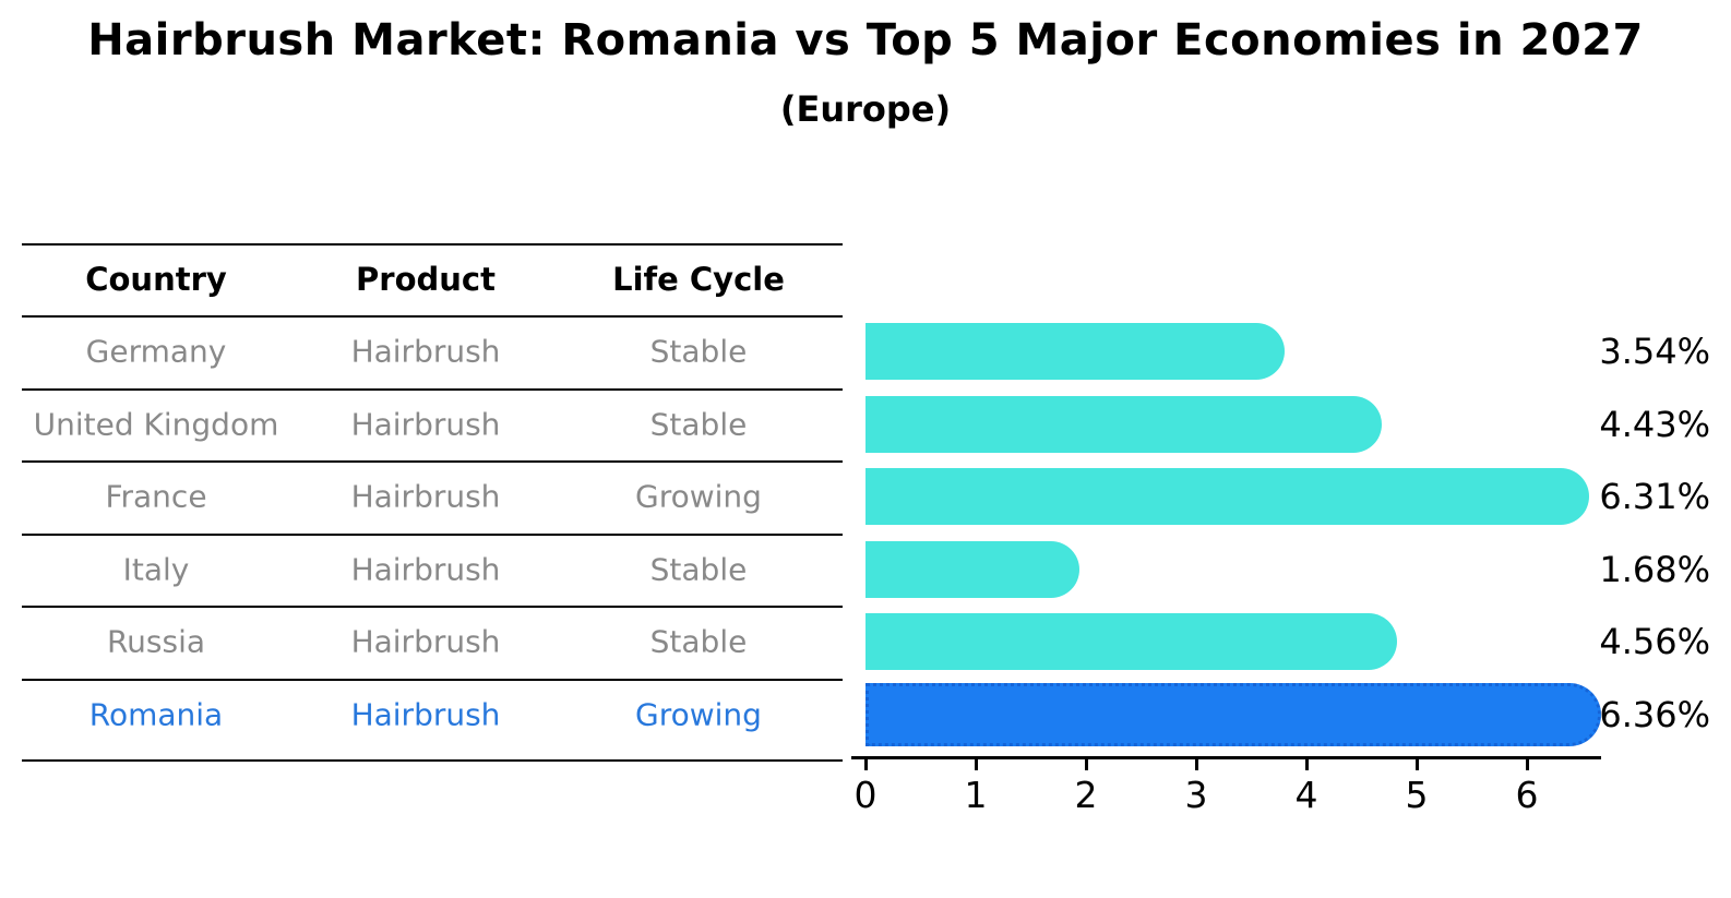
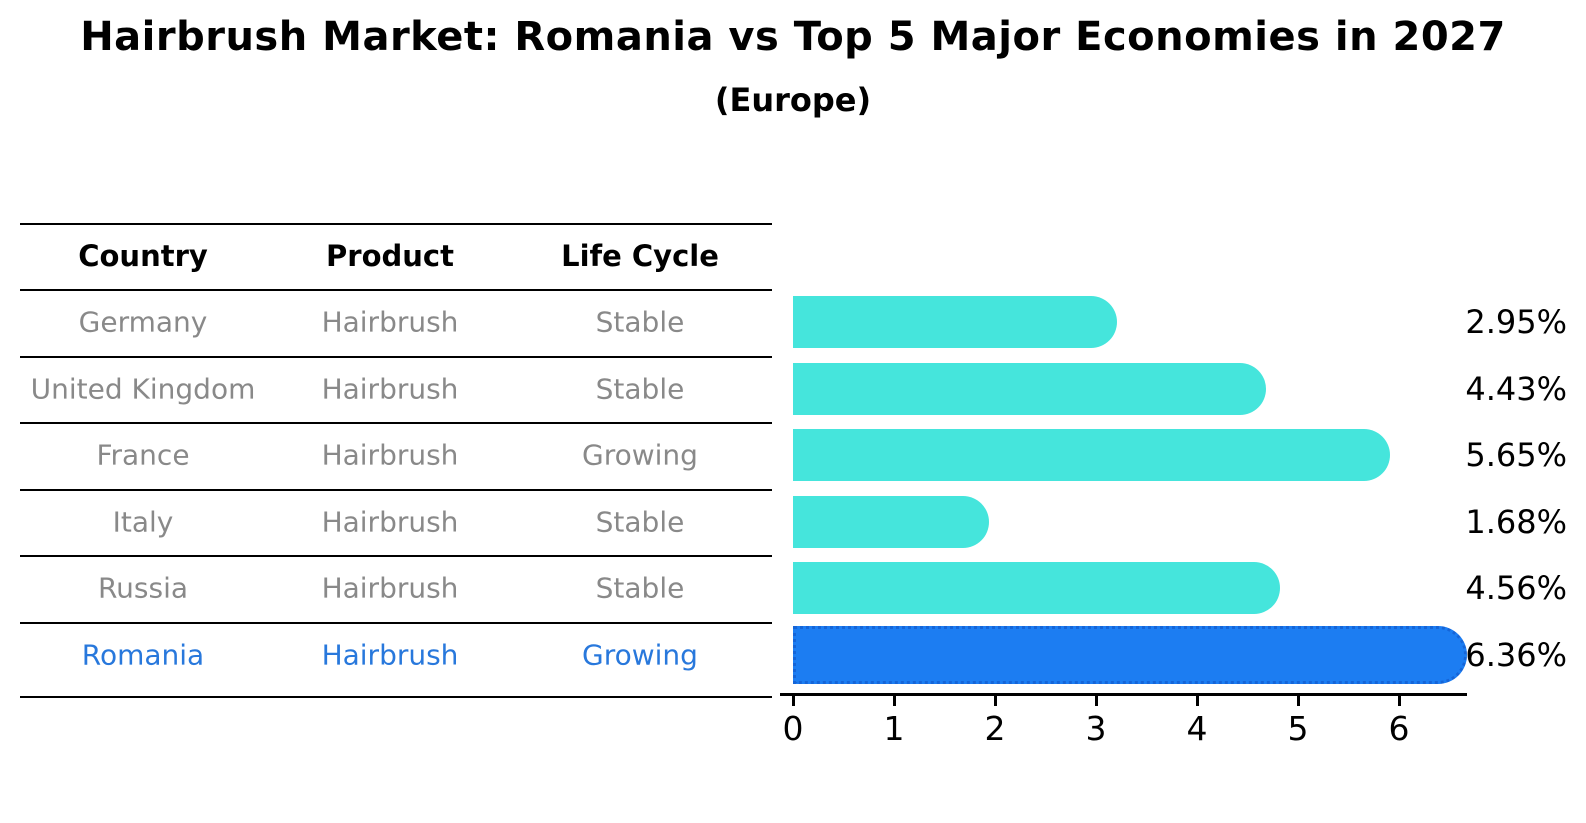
Germany: 3.54% -> 2.95%
France: 6.31% -> 5.65%
